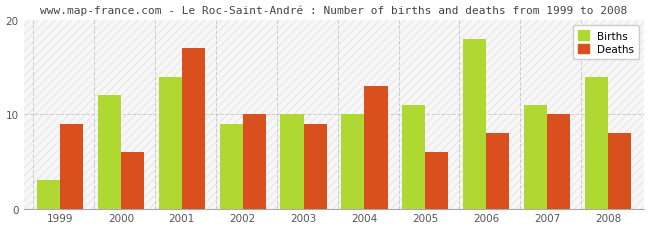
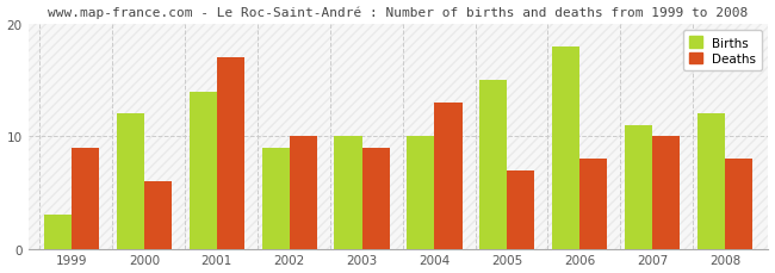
Births/2005: 11 -> 15
Deaths/2005: 6 -> 7
Births/2008: 14 -> 12
